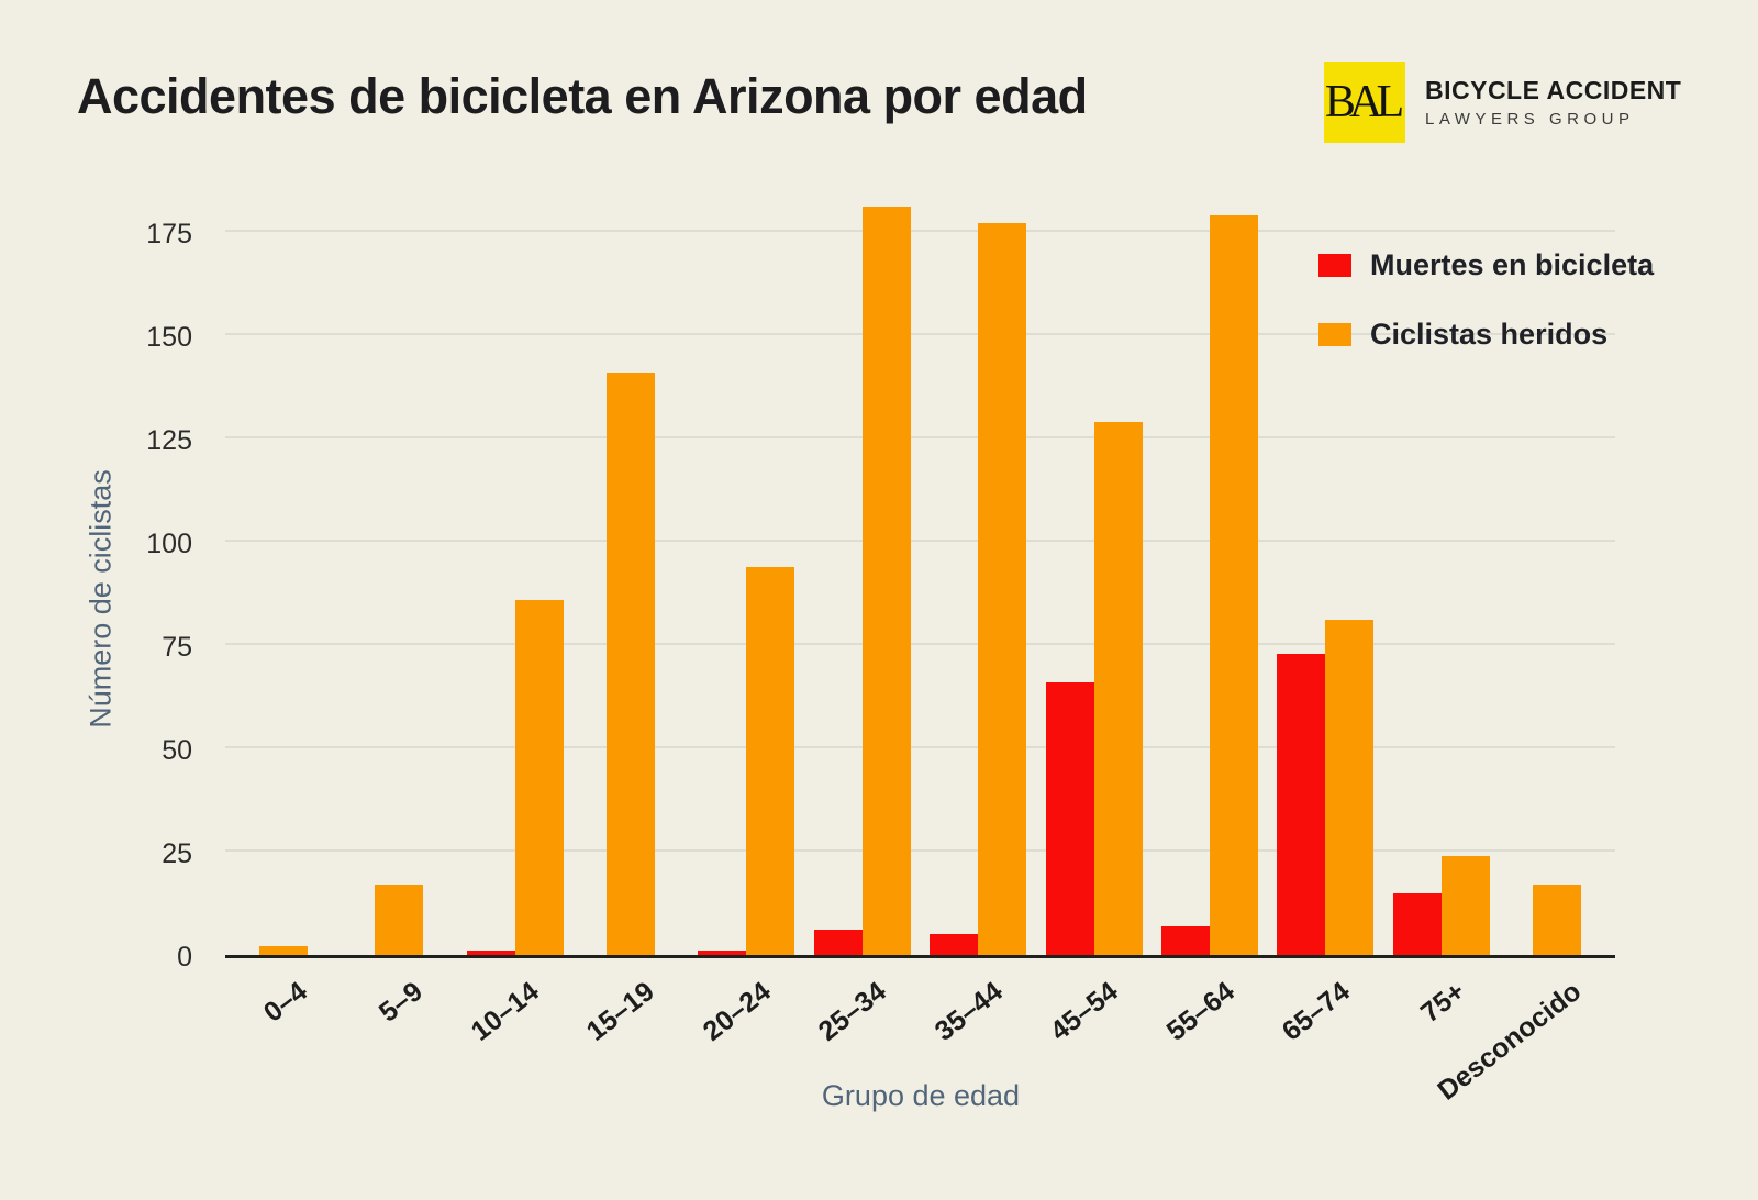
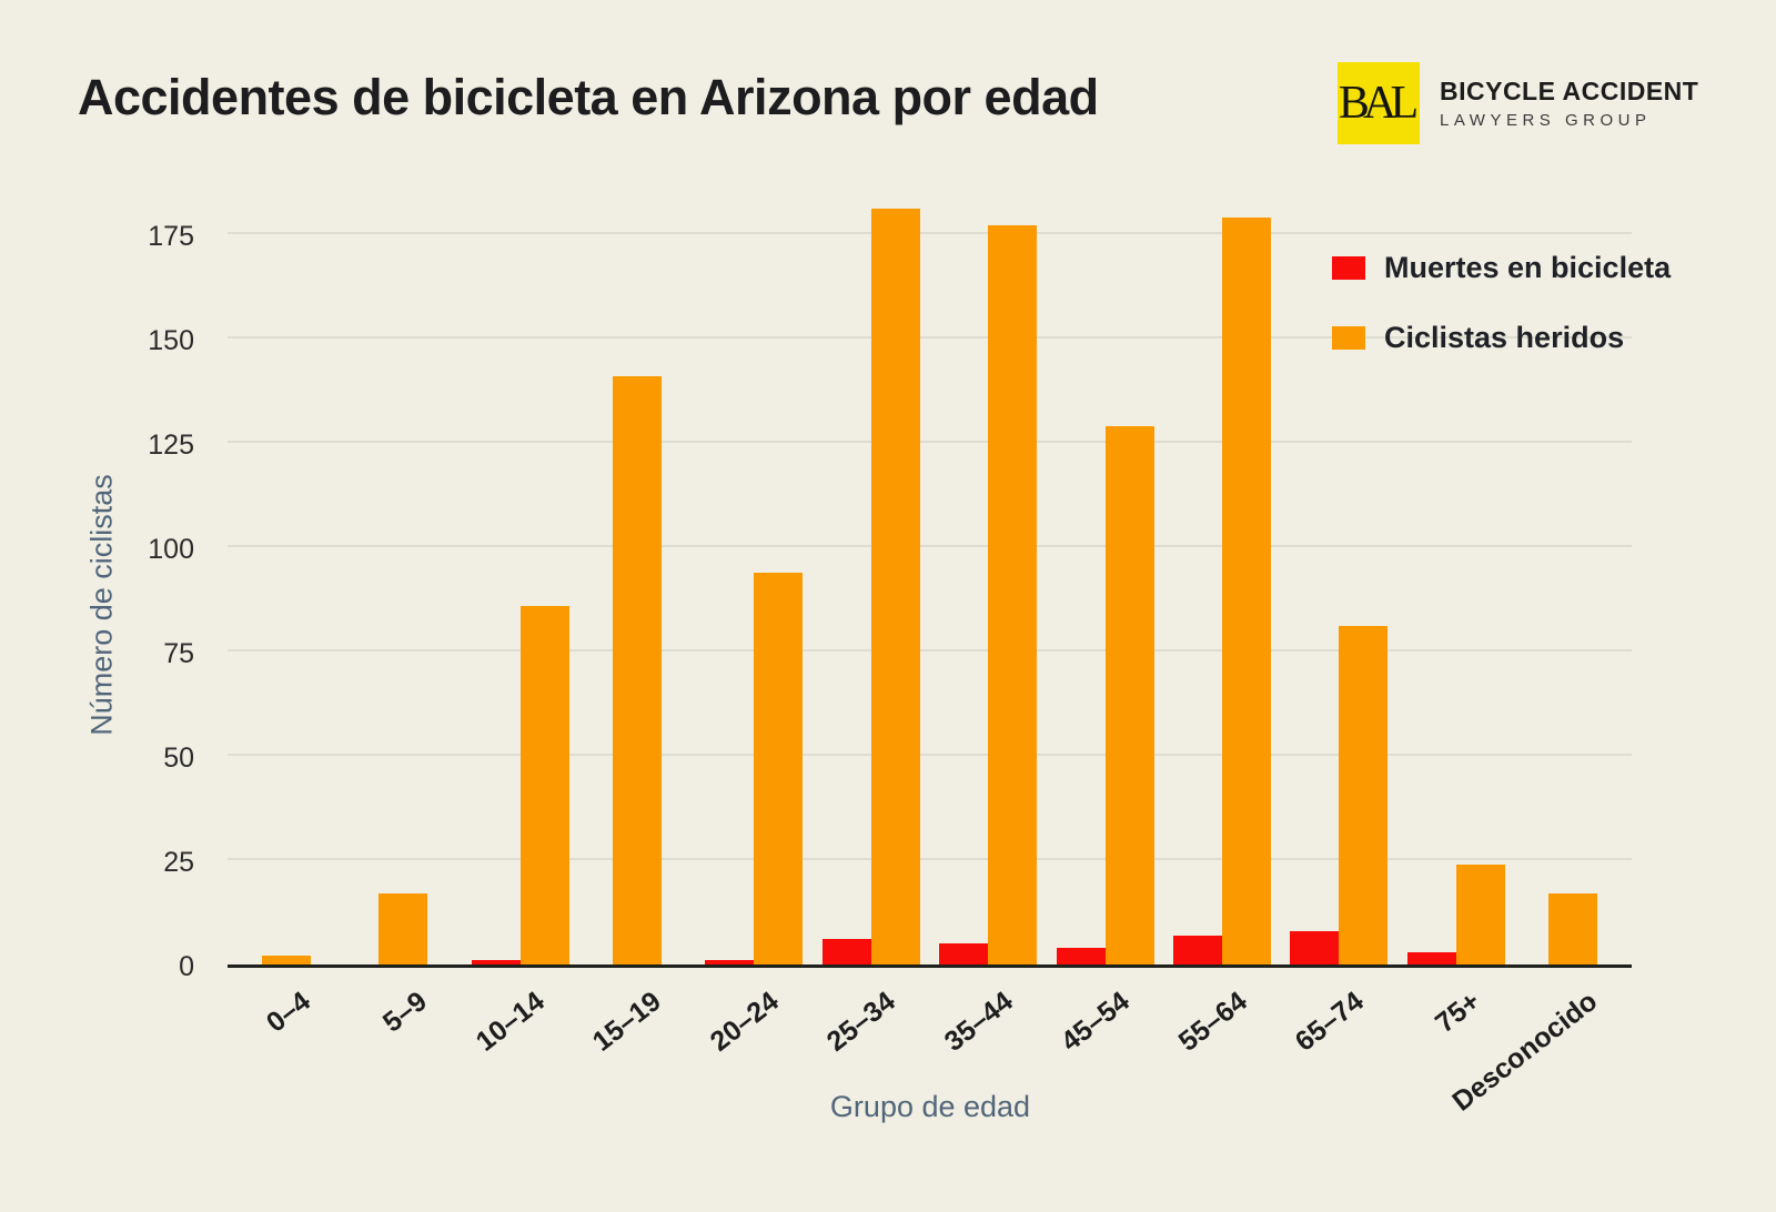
Muertes en bicicleta/45–54: 66 -> 4
Muertes en bicicleta/65–74: 73 -> 8
Muertes en bicicleta/75+: 15 -> 3
